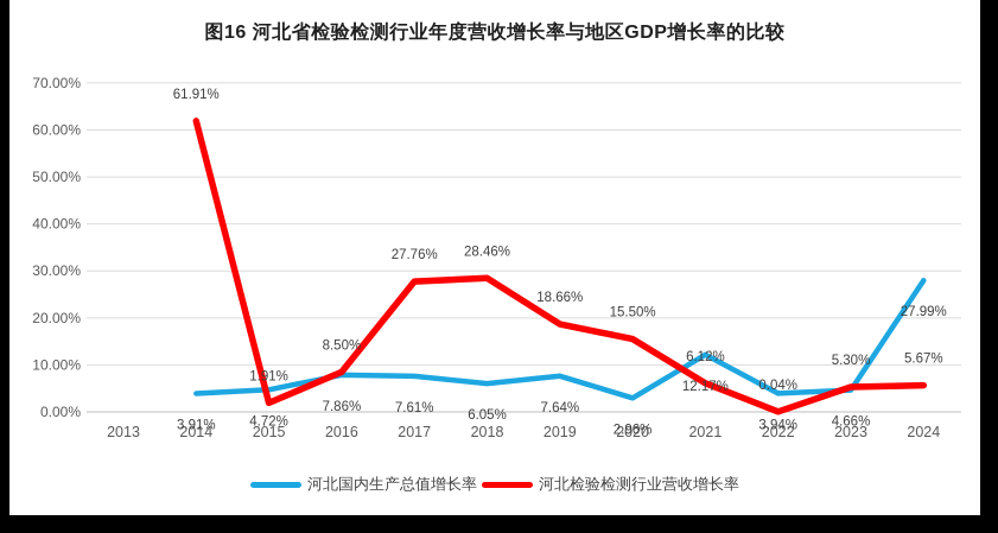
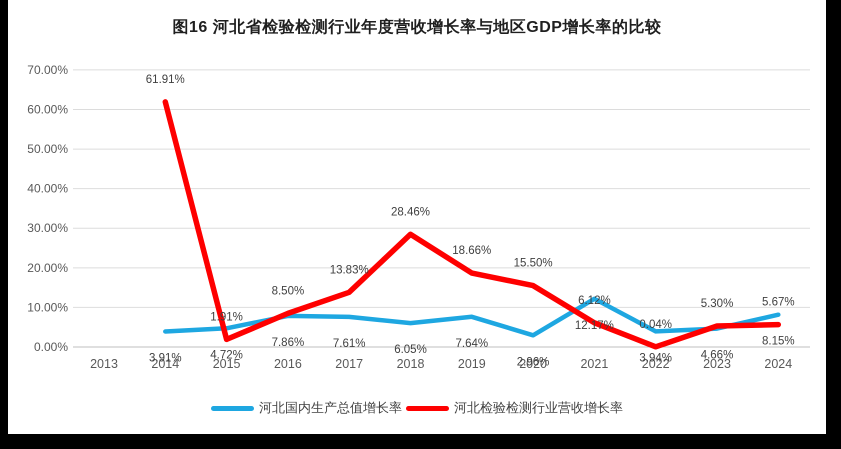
河北检验检测行业营收增长率/2017: 27.76% -> 13.83%
河北国内生产总值增长率/2024: 27.99% -> 8.15%
